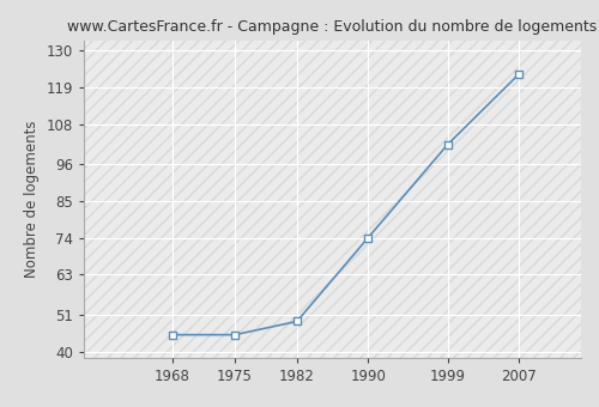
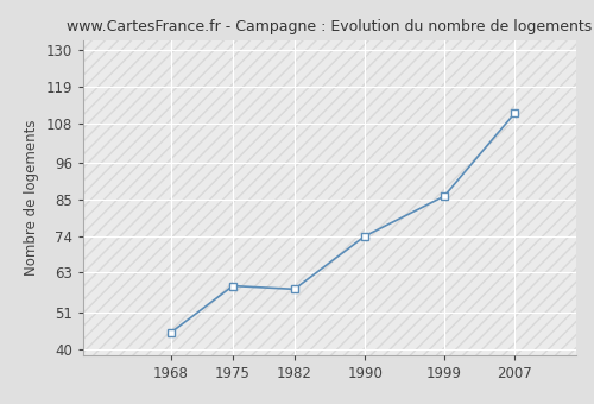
1975: 45 -> 59
1982: 49 -> 58
1999: 102 -> 86
2007: 123 -> 111
